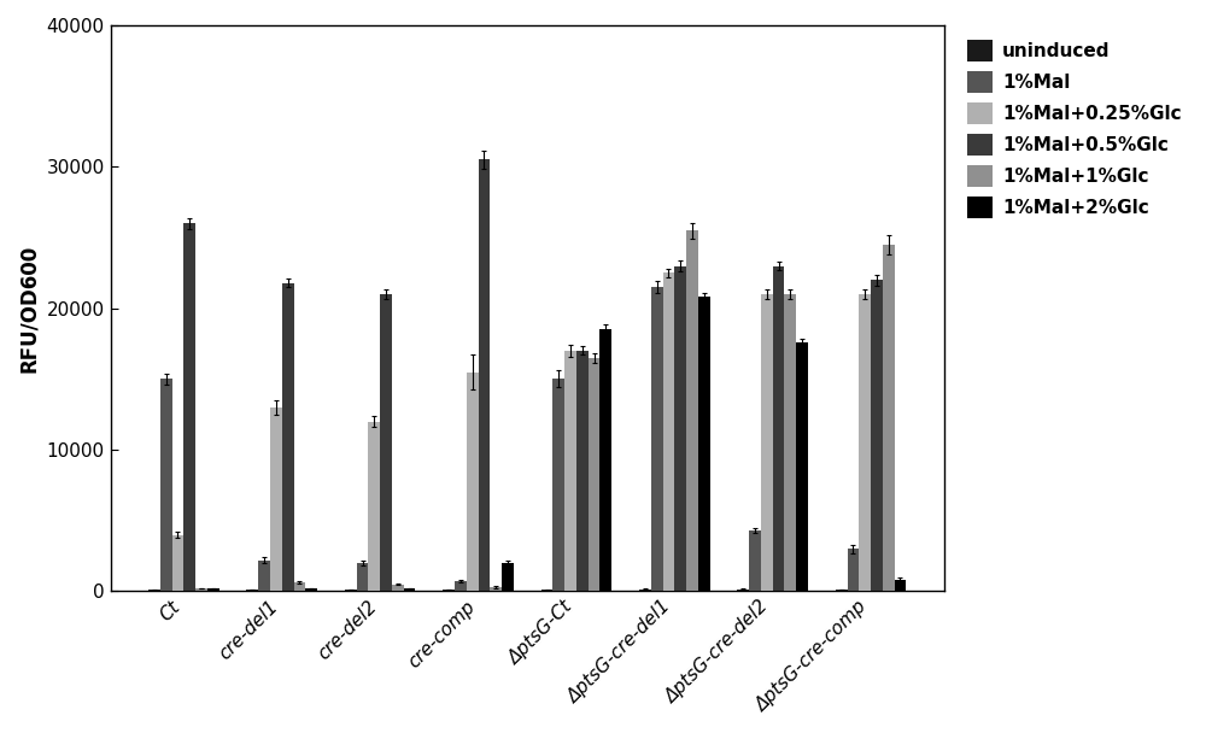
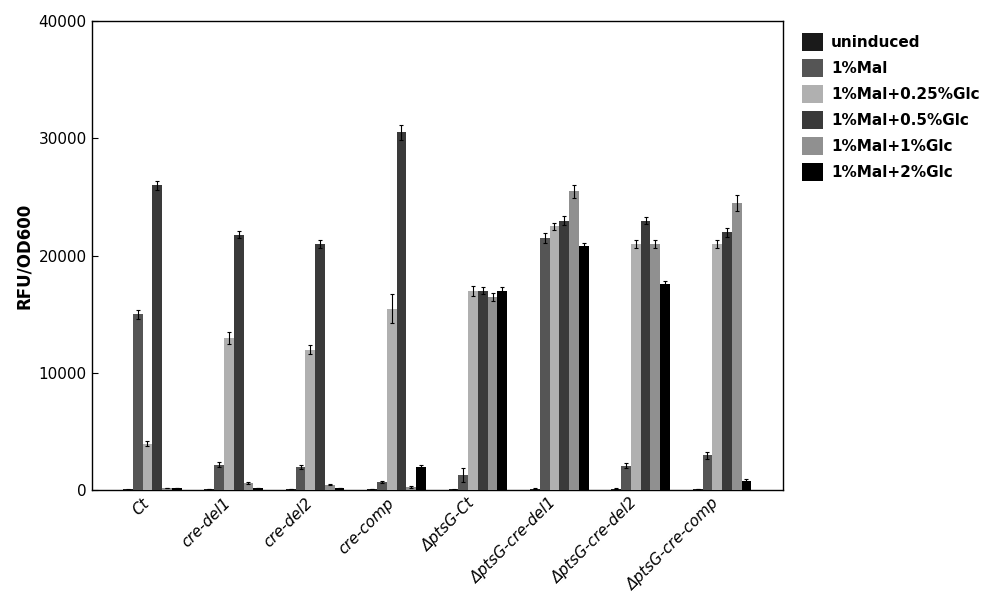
1%Mal/ΔptsG-Ct: 15000 -> 1300
1%Mal+2%Glc/ΔptsG-Ct: 18500 -> 17000
1%Mal/ΔptsG-cre-del2: 4300 -> 2100
